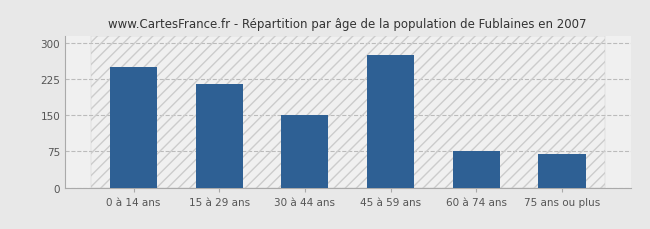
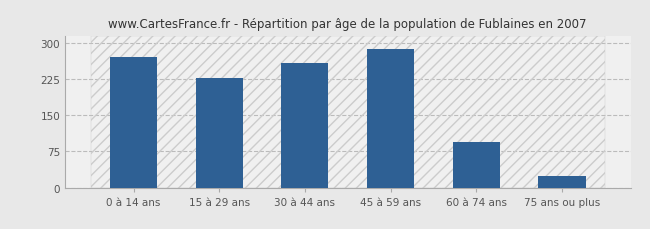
0 à 14 ans: 250 -> 270
15 à 29 ans: 215 -> 227
30 à 44 ans: 150 -> 258
45 à 59 ans: 275 -> 288
60 à 74 ans: 75 -> 95
75 ans ou plus: 70 -> 25
